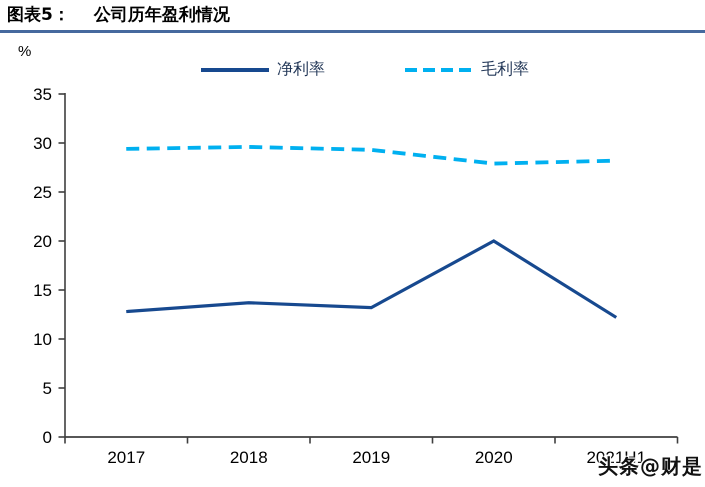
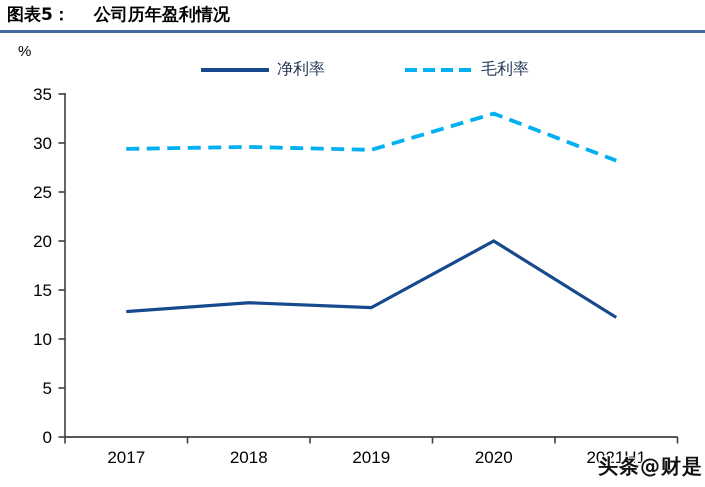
毛利率/2020: 28 -> 33
